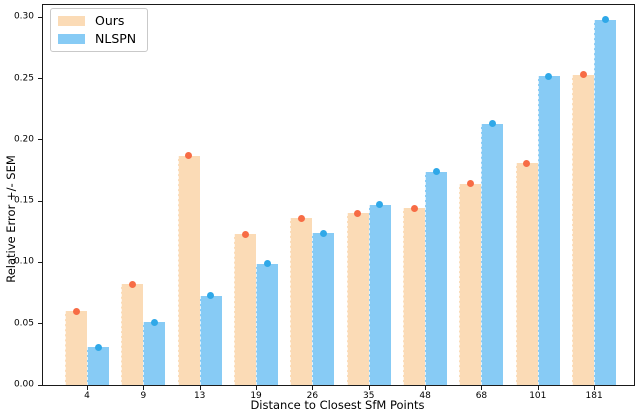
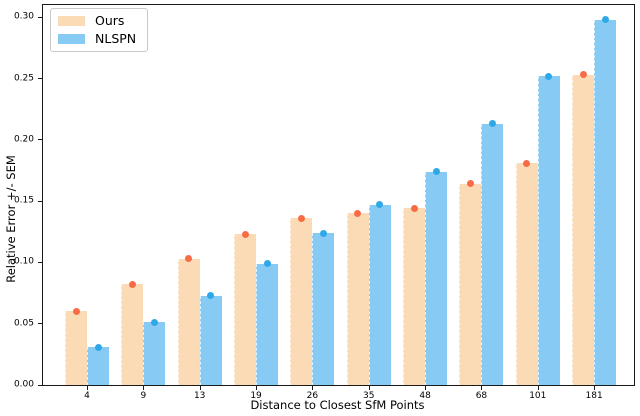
Ours/13: 0.187 -> 0.103
